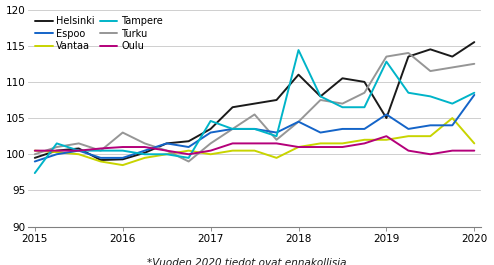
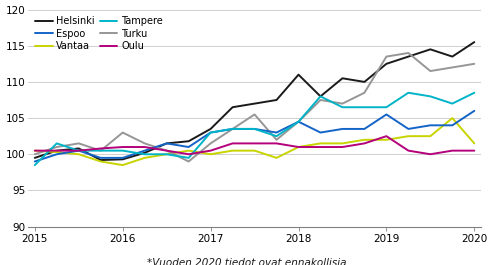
Tampere/2015: 97.4 -> 98.5
Tampere/2017: 104.6 -> 103.0
Tampere/2018: 114.4 -> 104.5
Helsinki/2019: 105.0 -> 112.5
Tampere/2019: 112.8 -> 106.5
Espoo/2020: 108.2 -> 106.0
